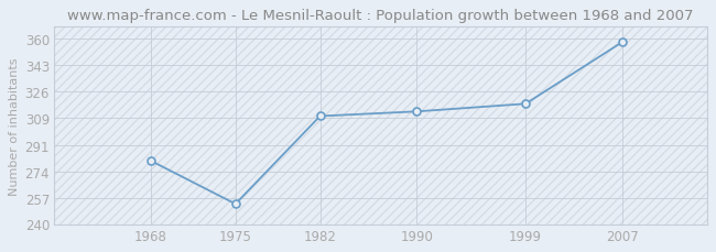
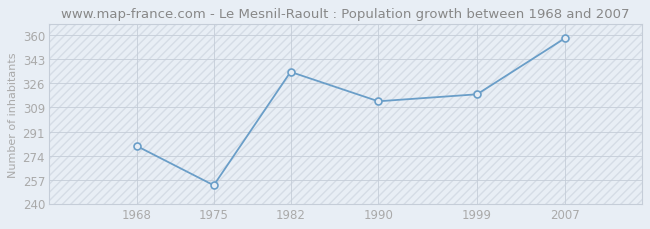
1982: 310 -> 334
